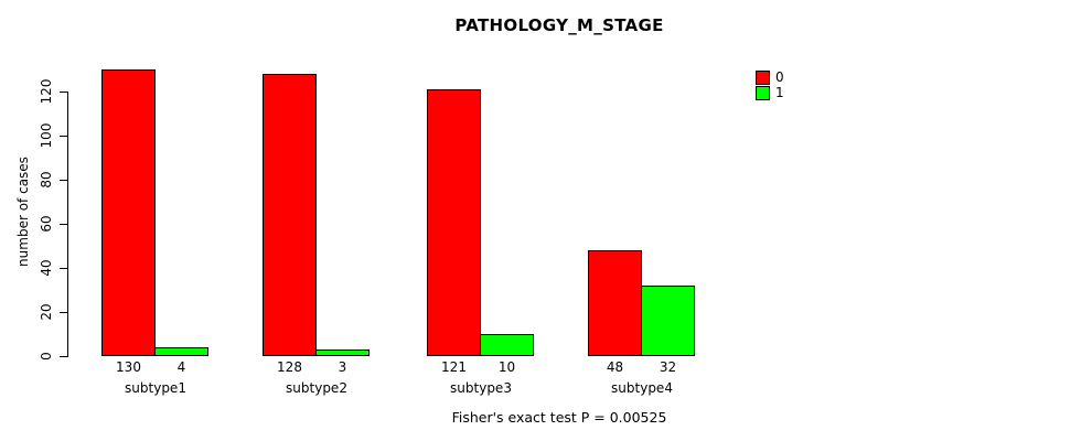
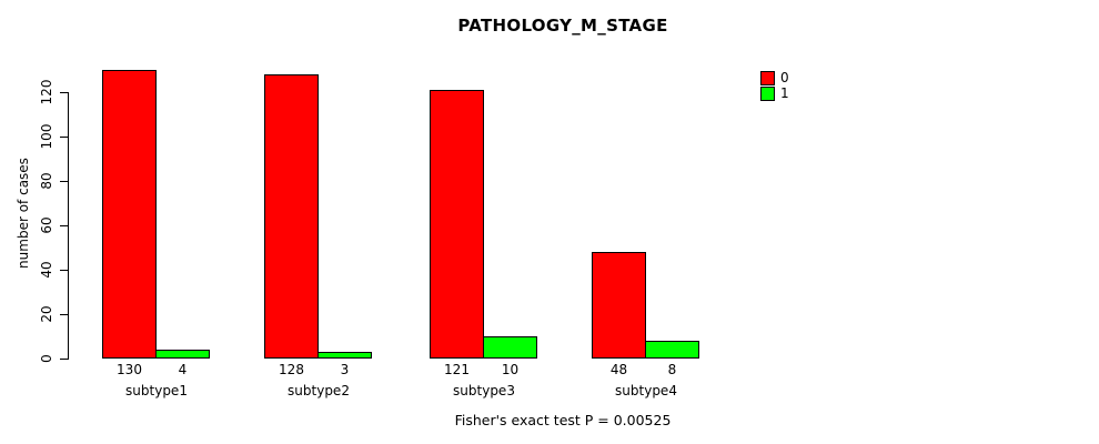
1/subtype4: 32 -> 8
